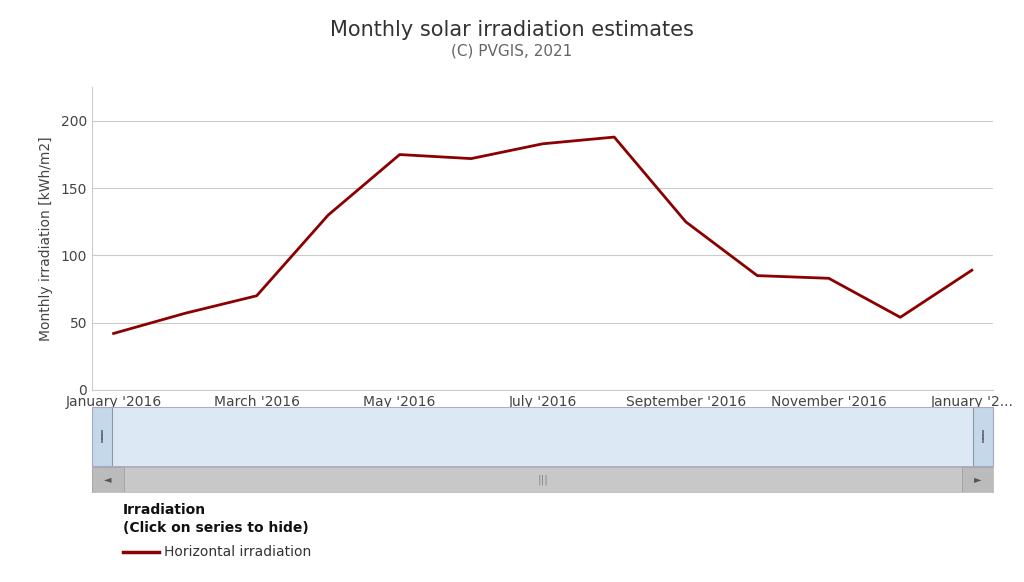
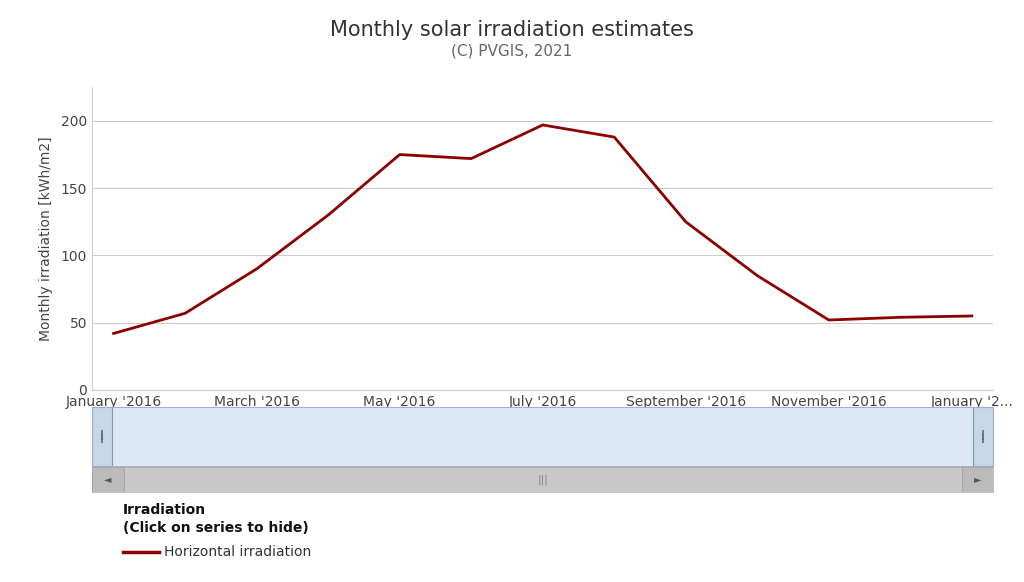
March '2016: 70 -> 90
July '2016: 183 -> 197
November '2016: 83 -> 52
January '2...: 89 -> 55
